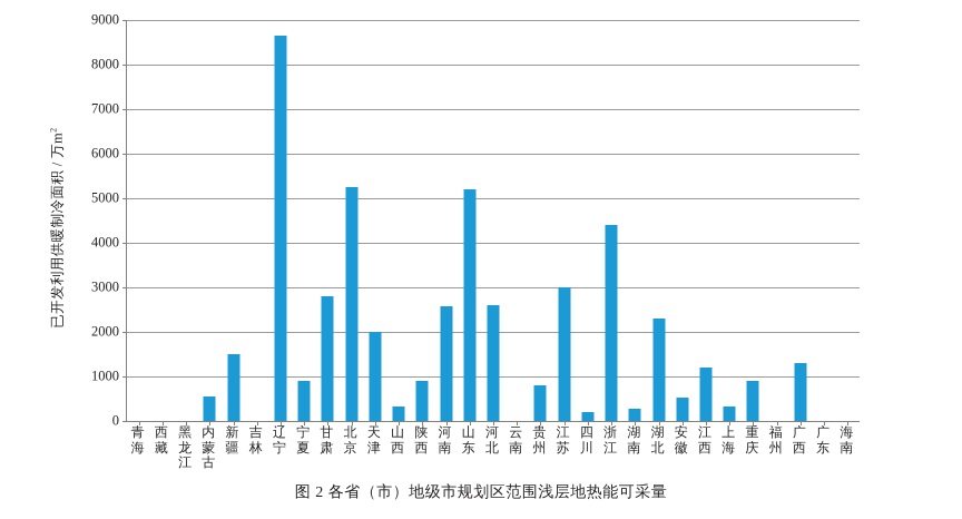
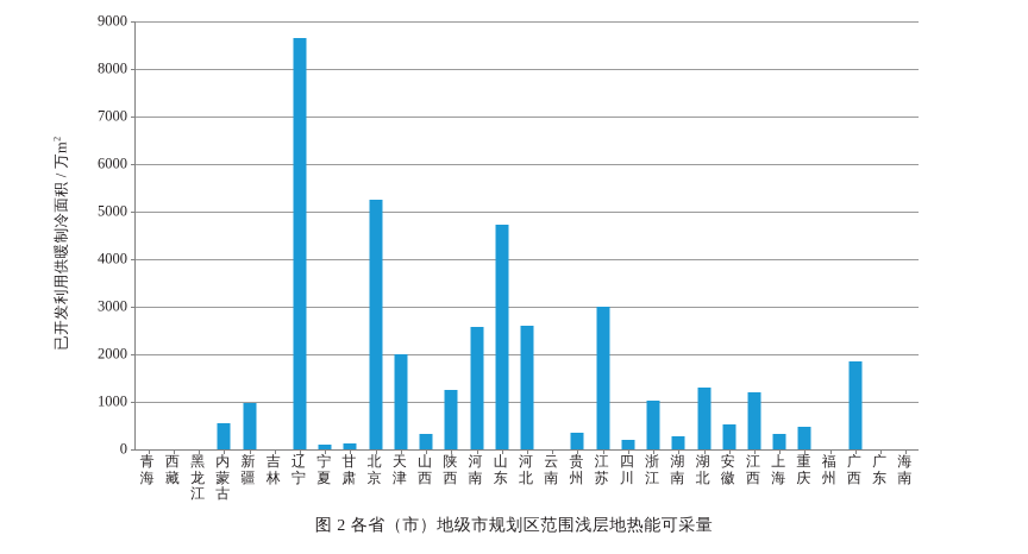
新疆: 1500 -> 1000
宁夏: 900 -> 100
甘肃: 2800 -> 100
陕西: 900 -> 1200
山东: 5200 -> 4700
贵州: 800 -> 300
浙江: 4400 -> 1000
湖北: 2300 -> 1300
重庆: 900 -> 500
广西: 1300 -> 1800
